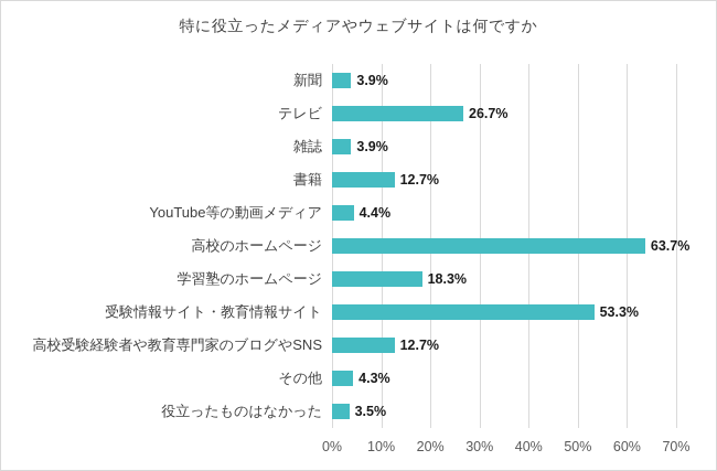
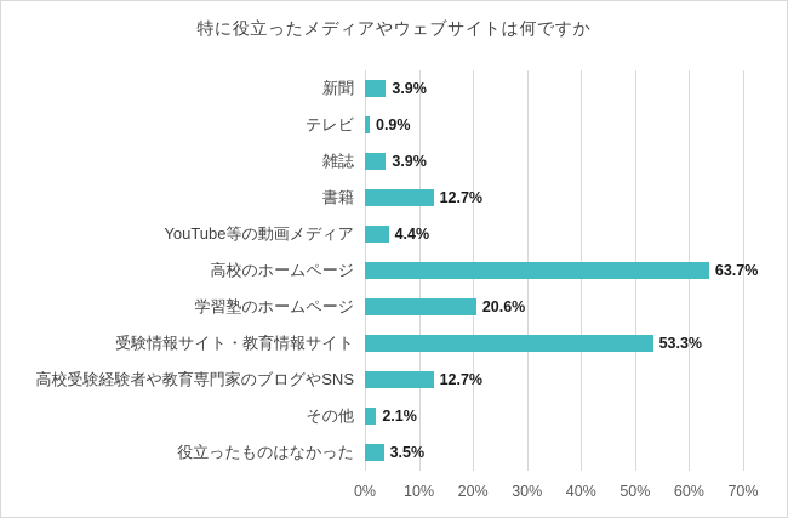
テレビ: 26.7% -> 0.9%
学習塾のホームページ: 18.3% -> 20.6%
その他: 4.3% -> 2.1%
